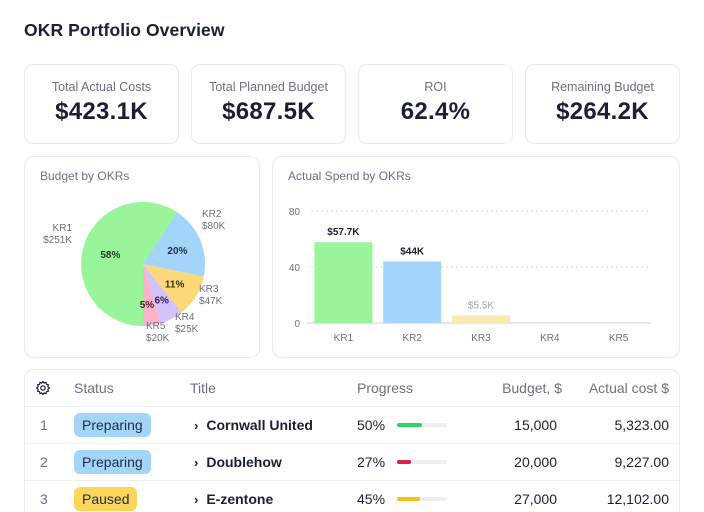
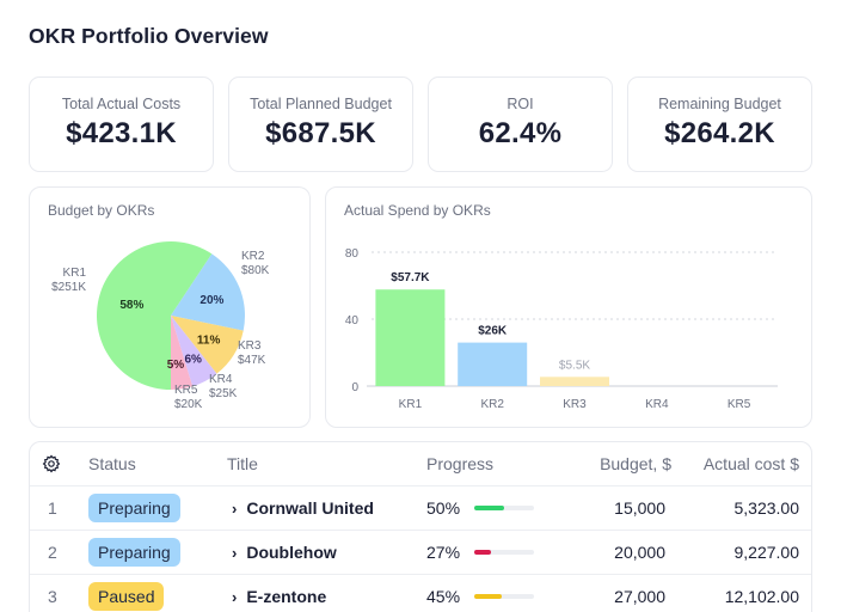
Actual Spend by OKRs/KR2: $44K -> $26K
